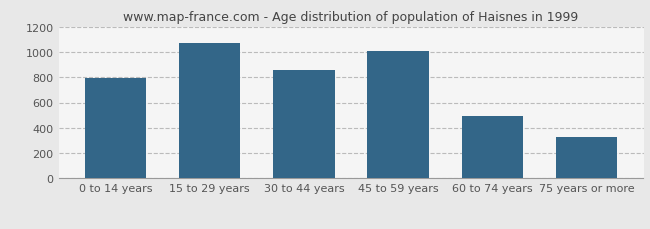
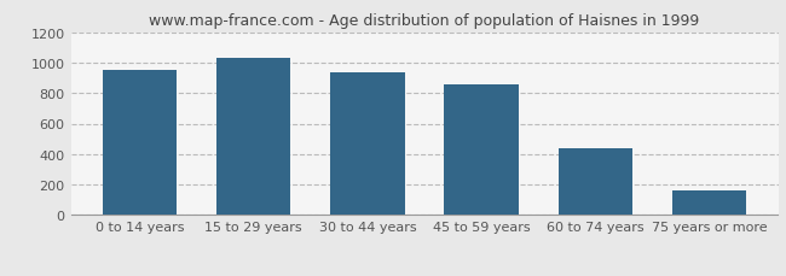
0 to 14 years: 790 -> 960
15 to 29 years: 1070 -> 1030
30 to 44 years: 860 -> 940
45 to 59 years: 1010 -> 860
60 to 74 years: 490 -> 440
75 years or more: 330 -> 160
